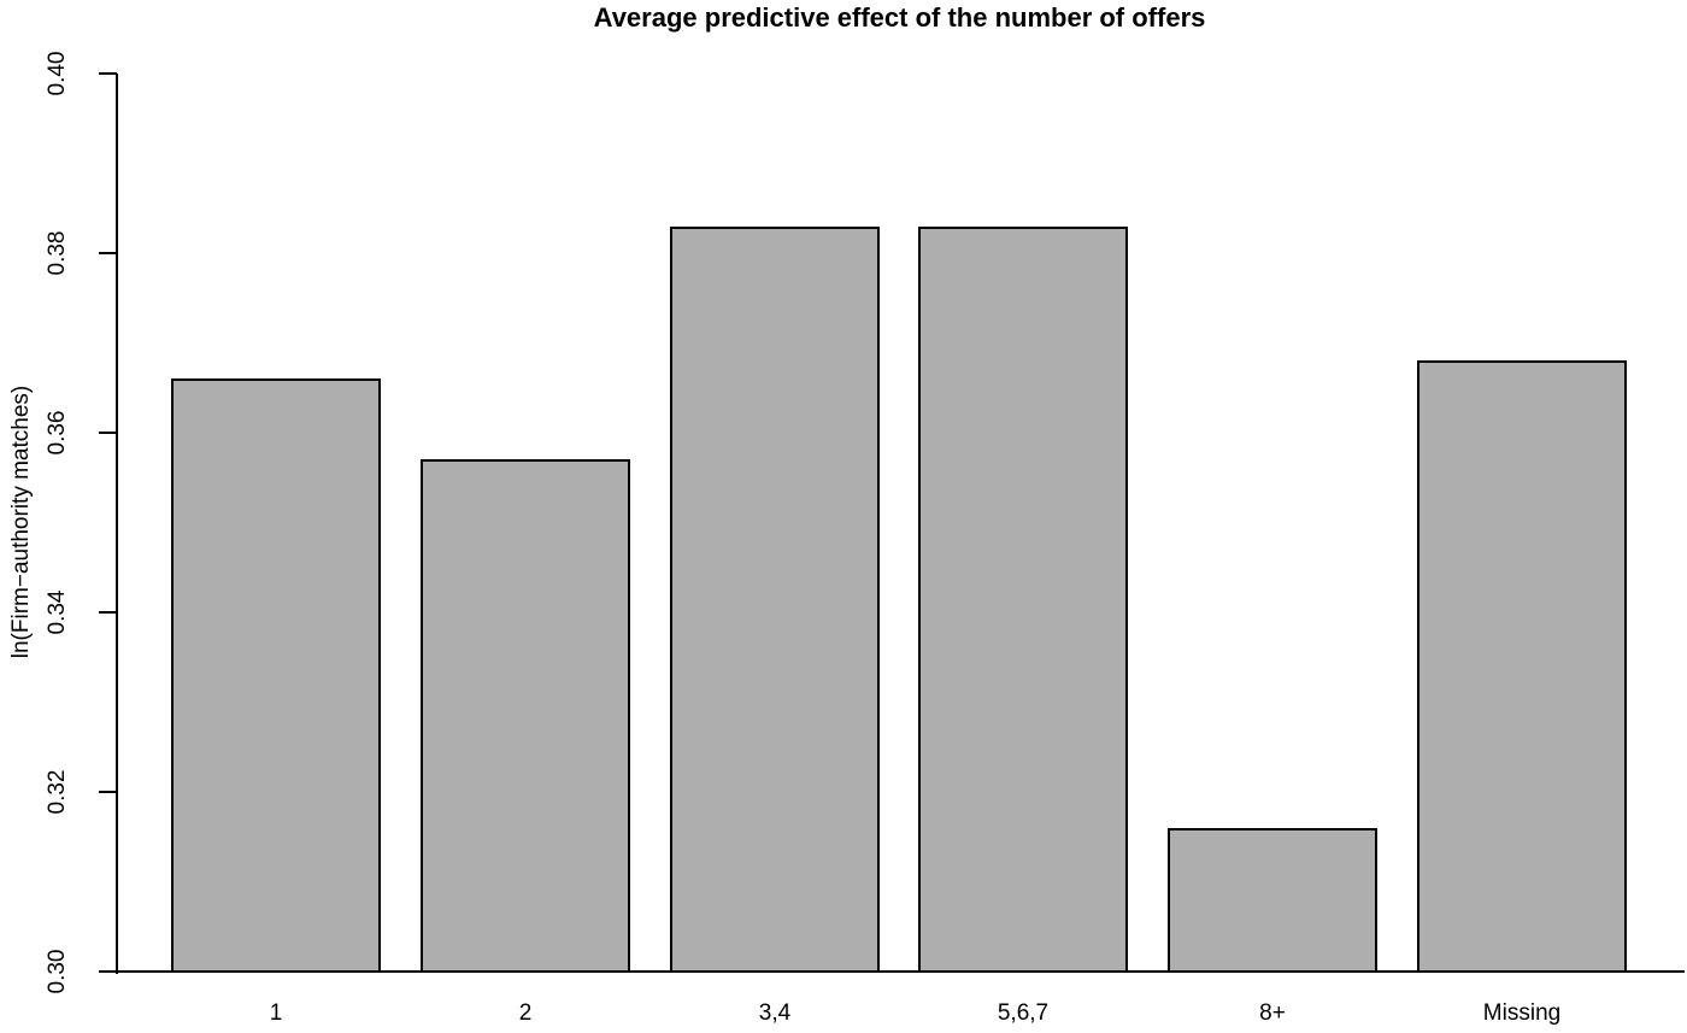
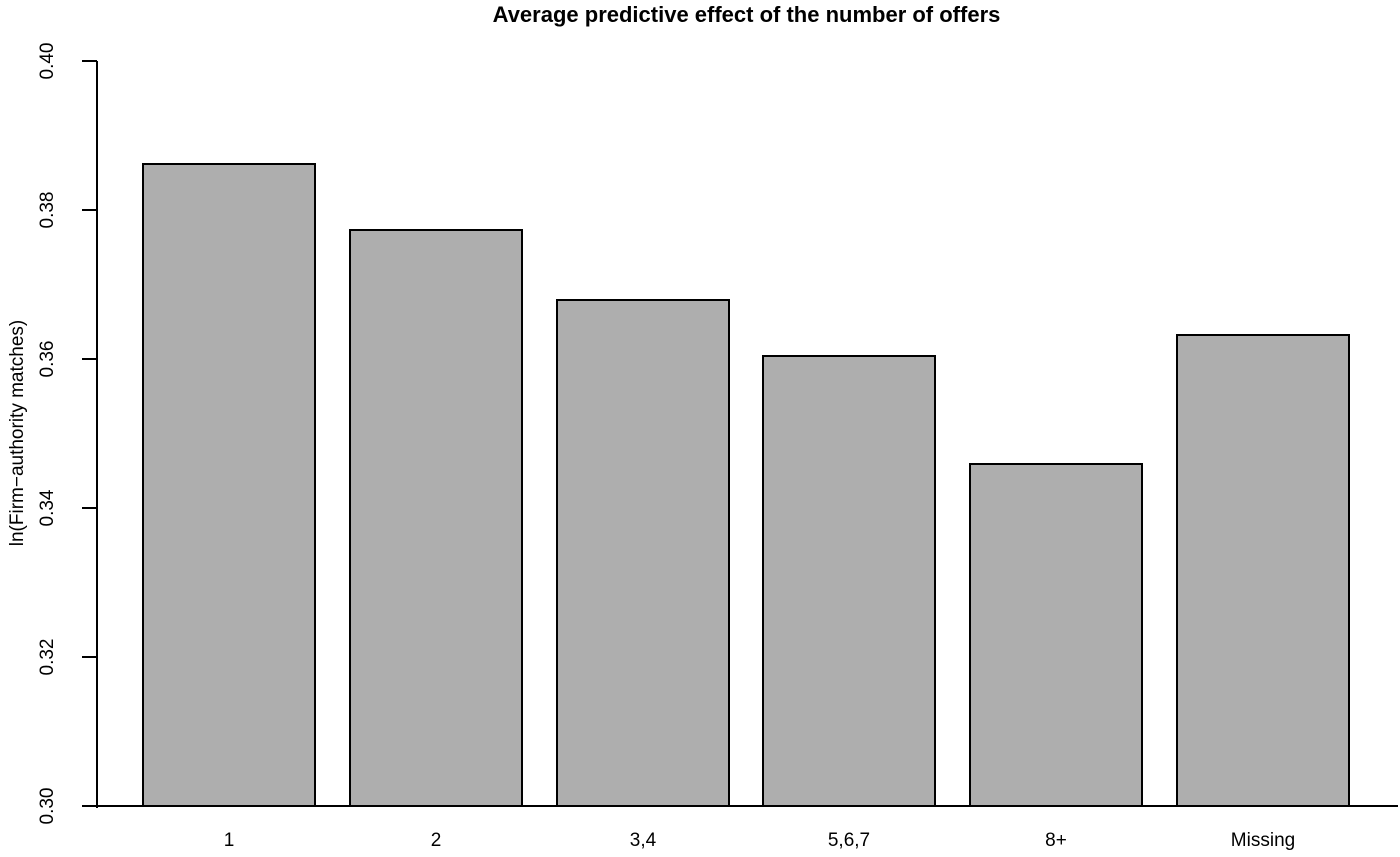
1: 0.366 -> 0.386
2: 0.357 -> 0.377
3,4: 0.383 -> 0.368
5,6,7: 0.383 -> 0.361
8+: 0.316 -> 0.346
Missing: 0.368 -> 0.363
